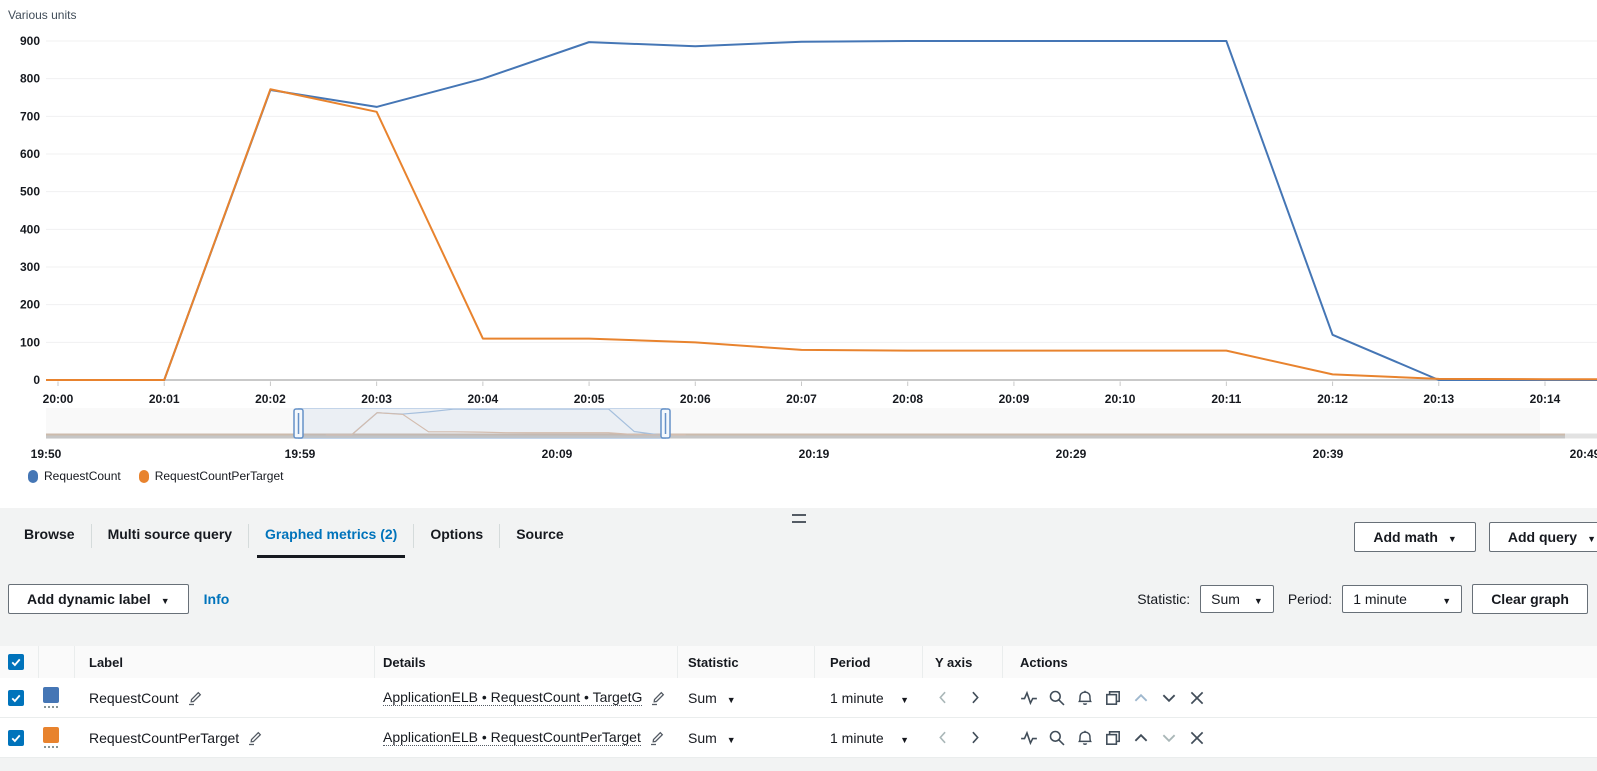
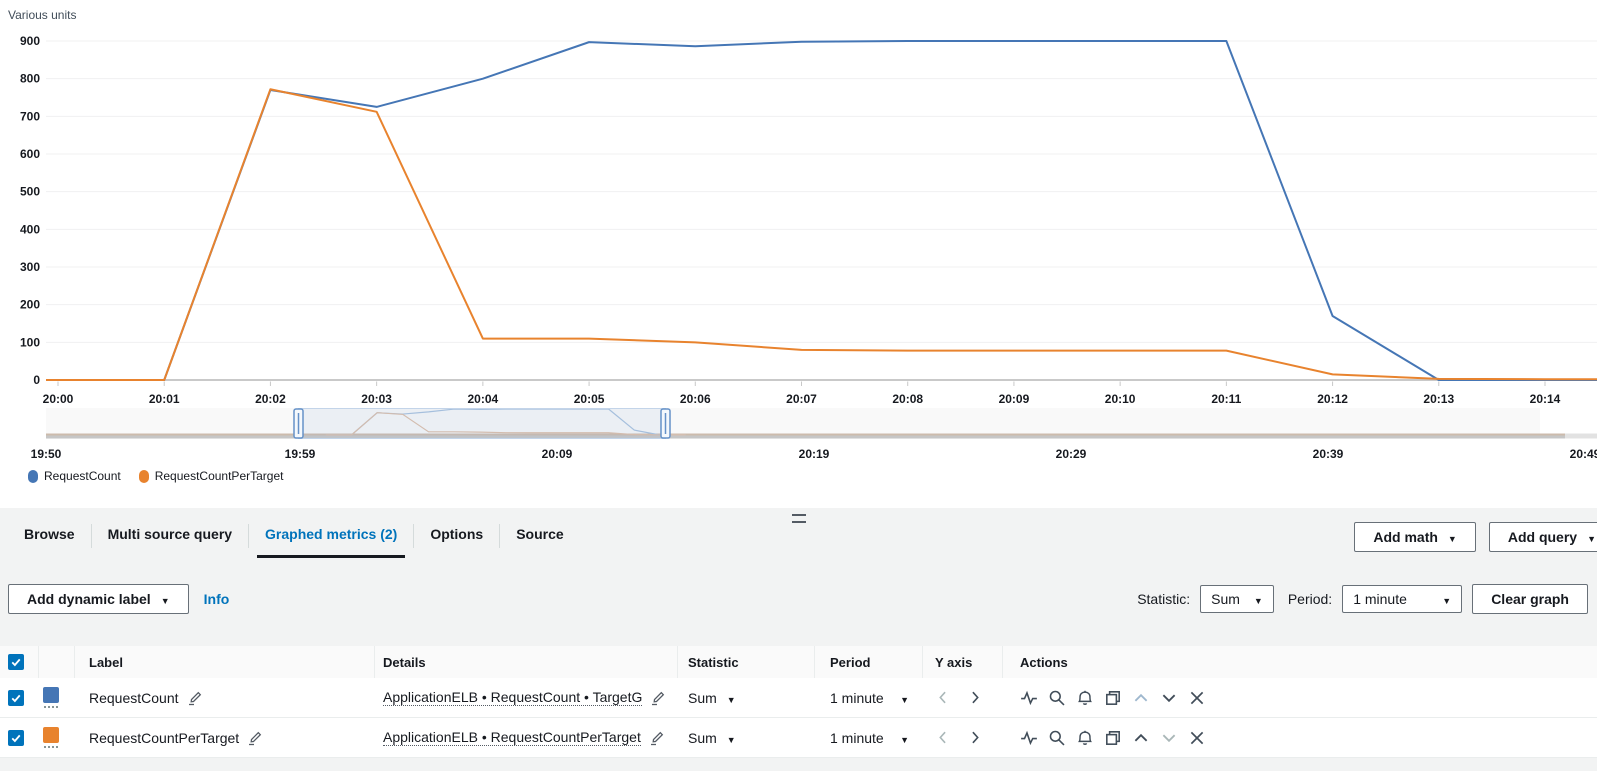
RequestCount/20:12: 120 -> 170
